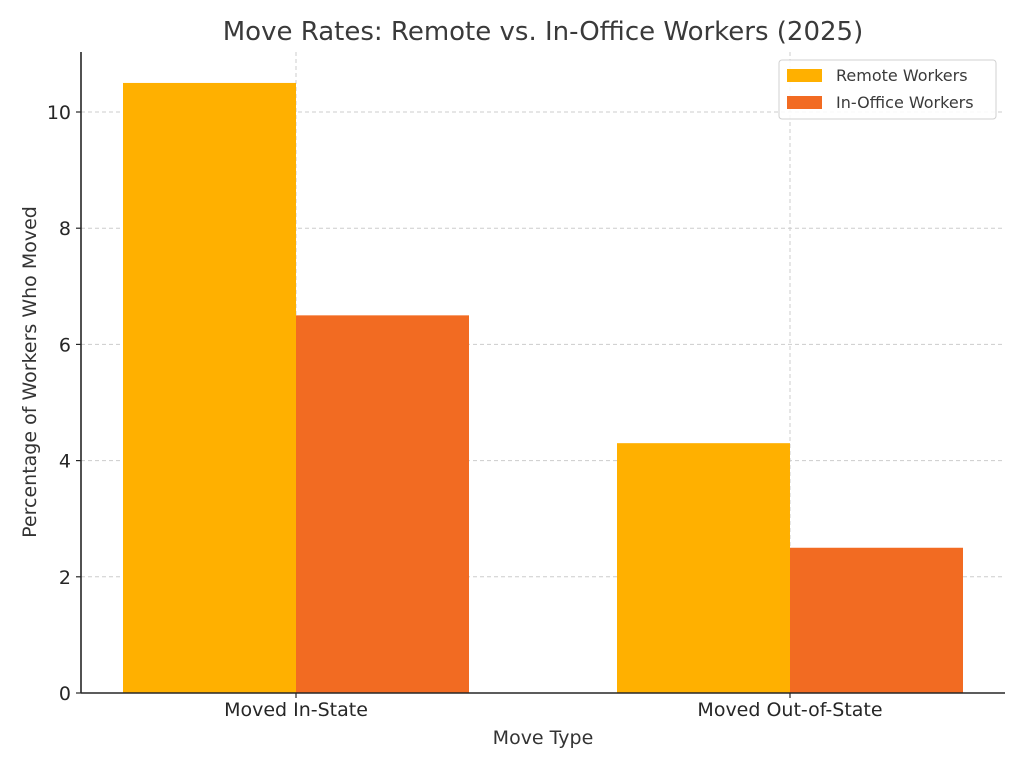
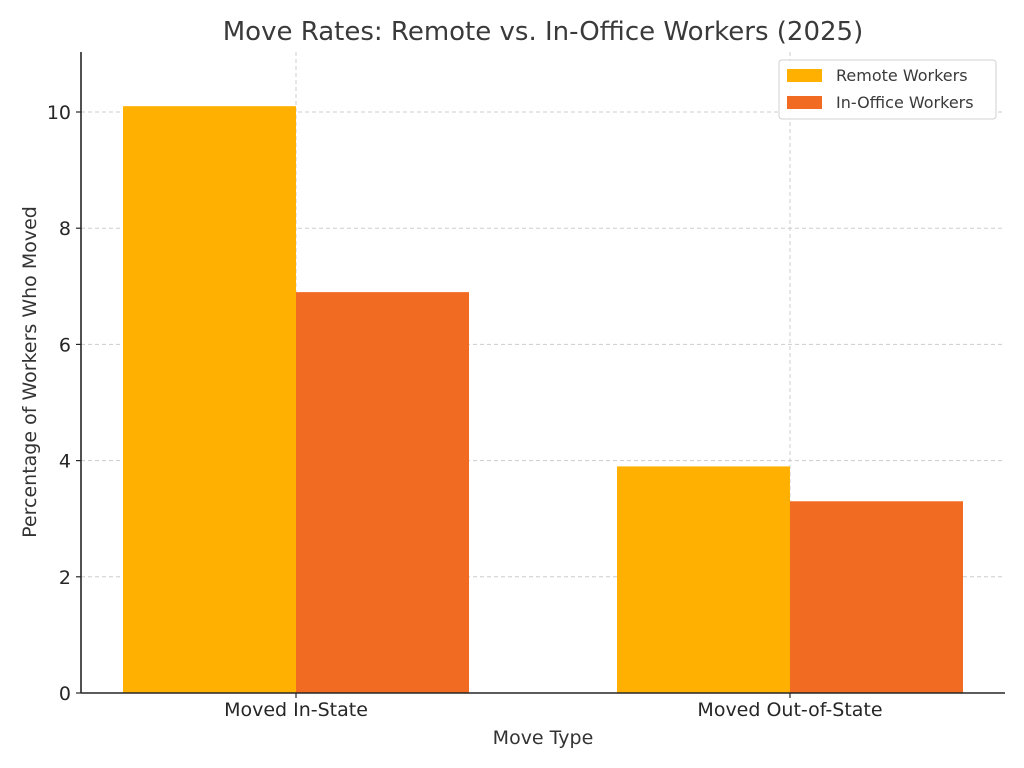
Remote Workers/Moved In-State: 10.5 -> 10.1
In-Office Workers/Moved In-State: 6.5 -> 6.9
Remote Workers/Moved Out-of-State: 4.3 -> 3.9
In-Office Workers/Moved Out-of-State: 2.5 -> 3.3
